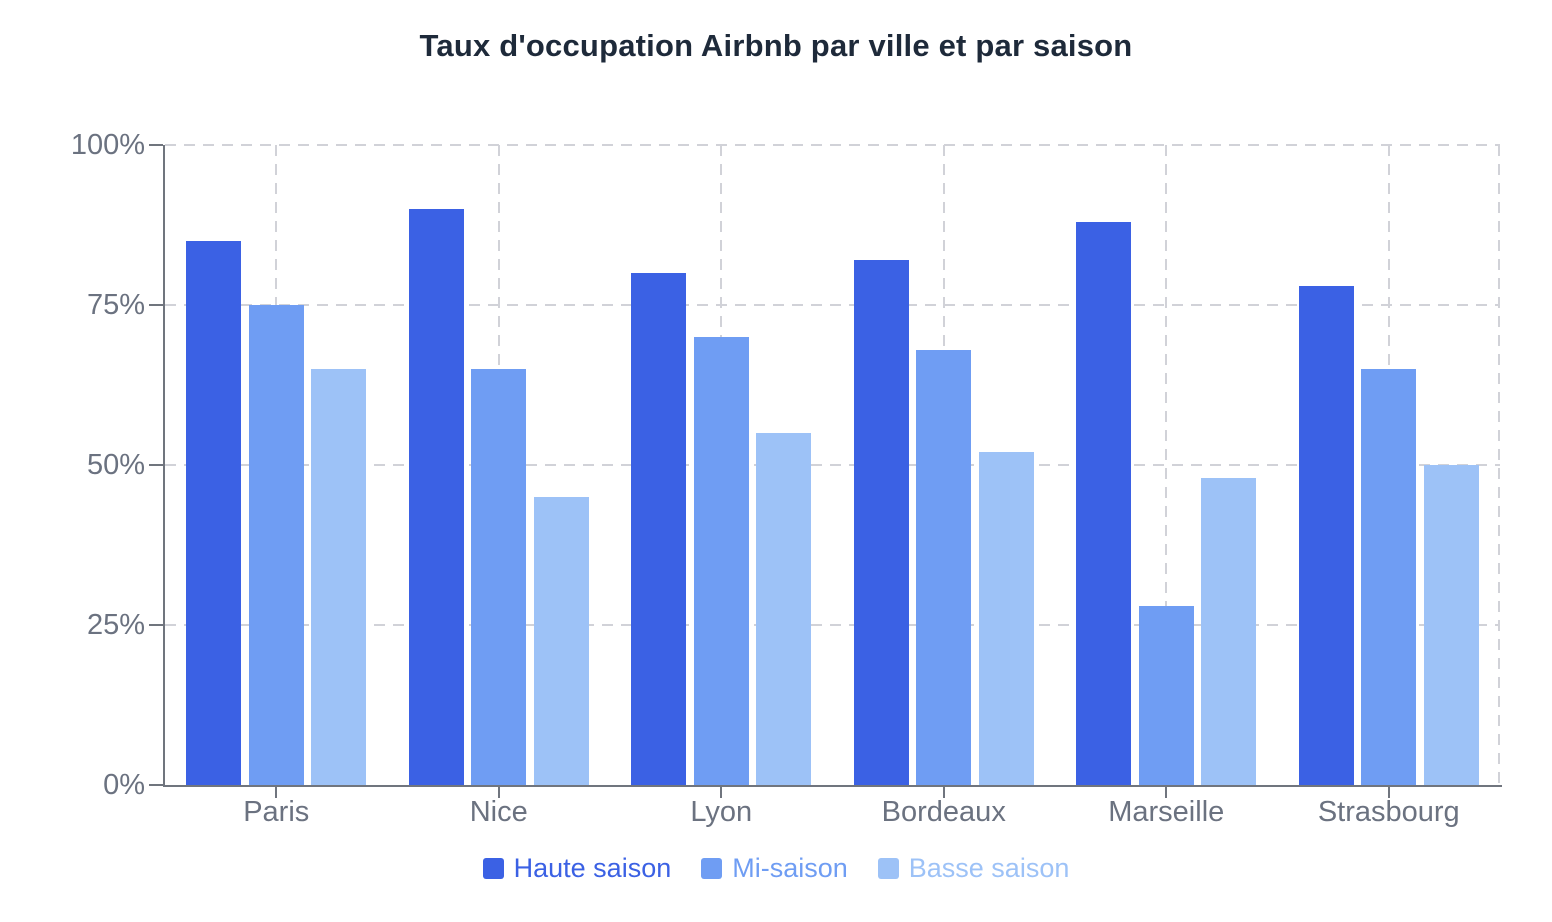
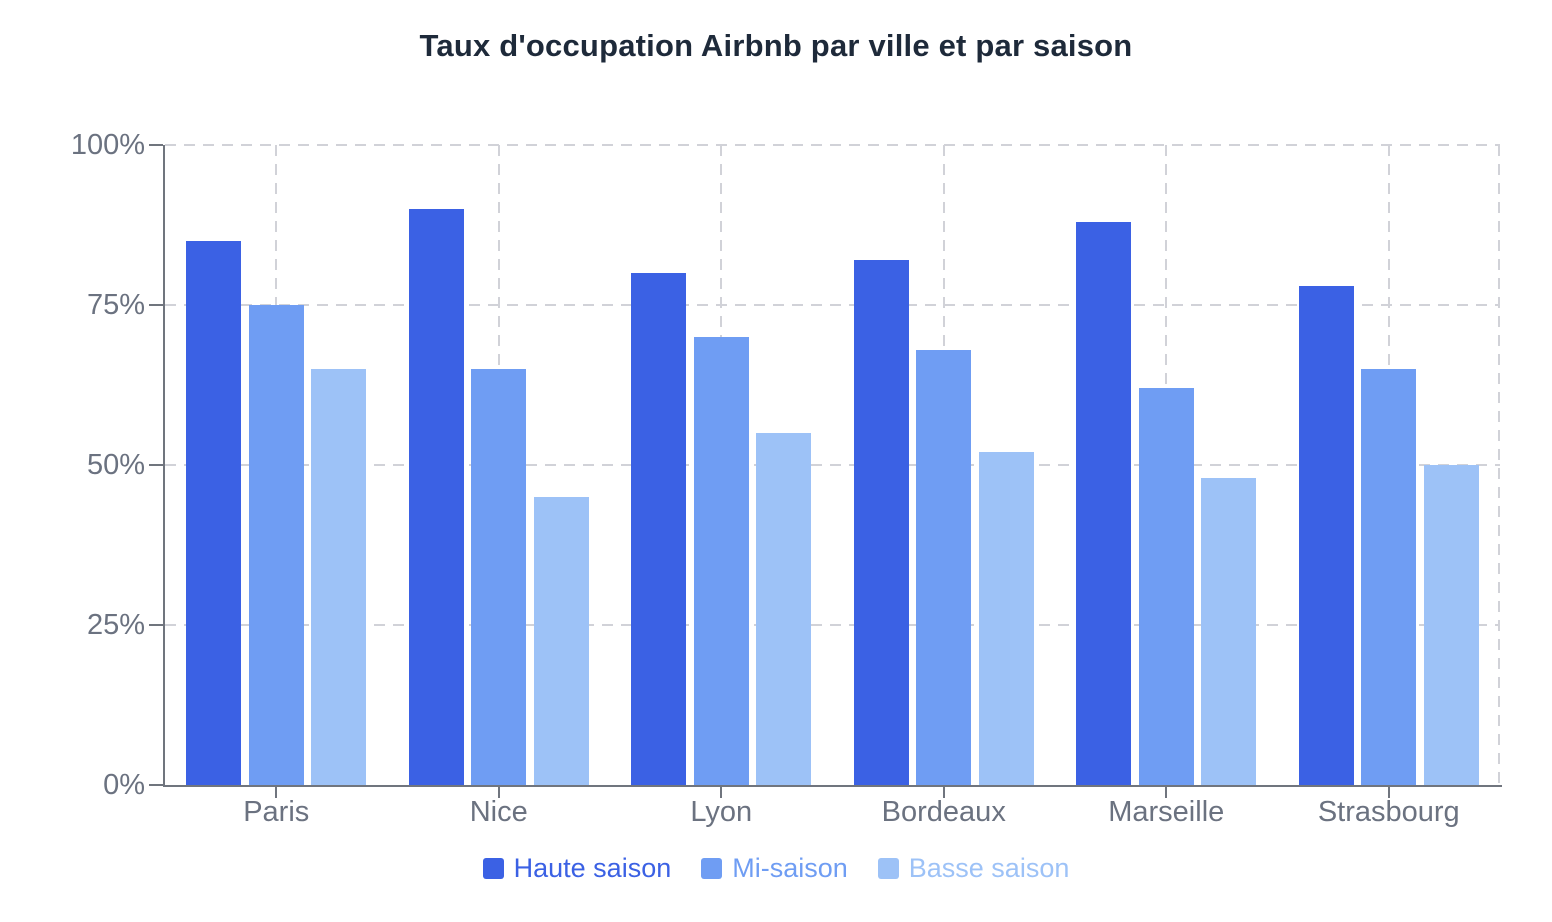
Mi-saison/Marseille: 28% -> 62%
